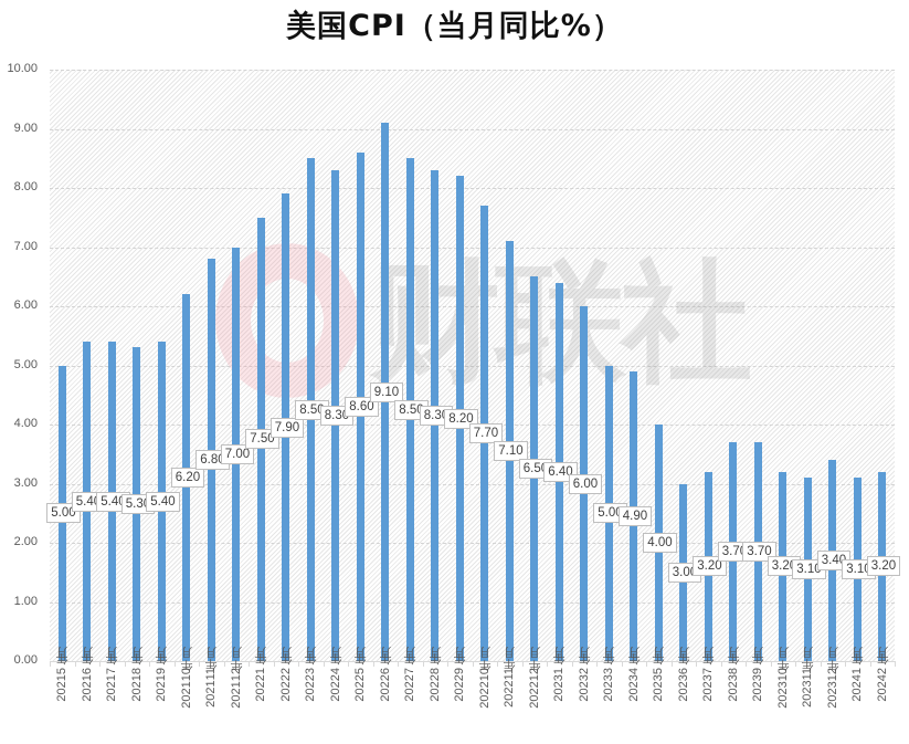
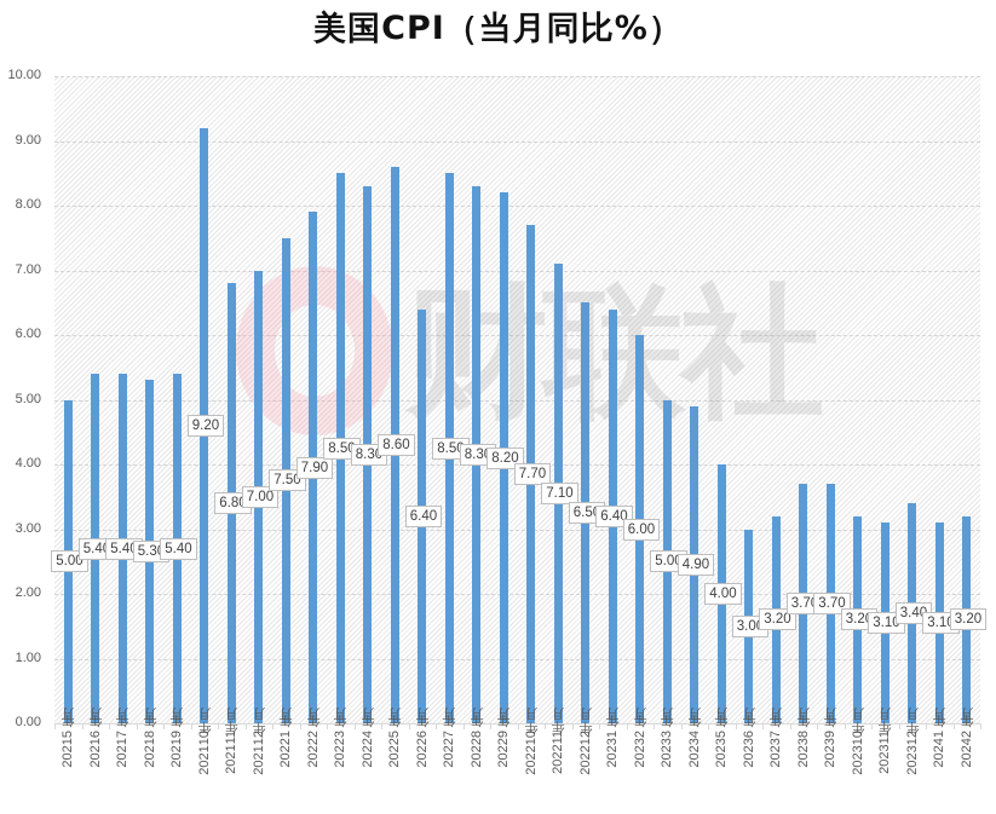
2021年10月: 6.20 -> 9.20
2022年6月: 9.10 -> 6.40
